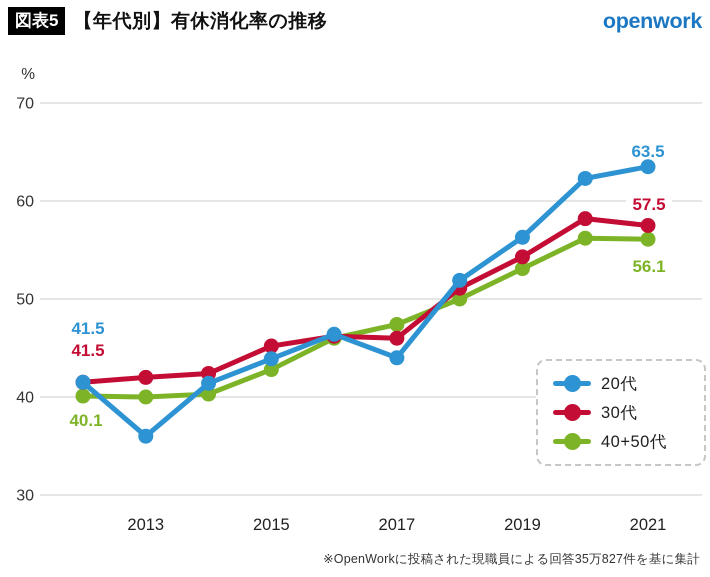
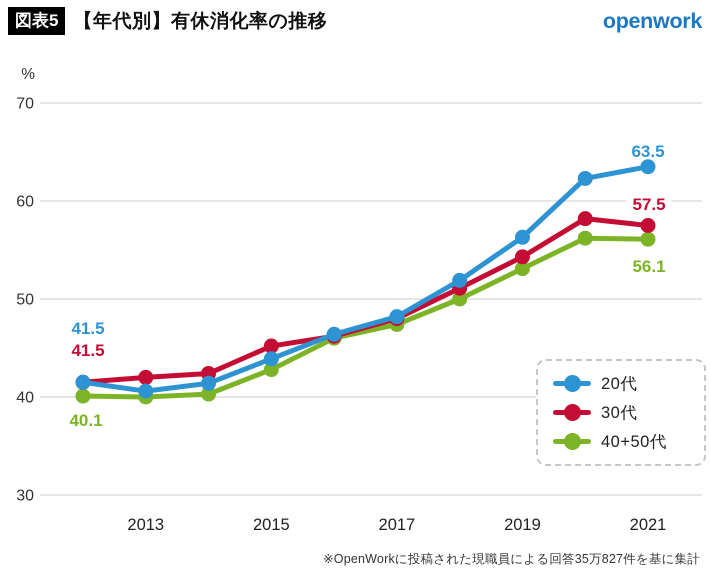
20代/2013: 36 -> 41
20代/2017: 44 -> 48
30代/2017: 46 -> 48
